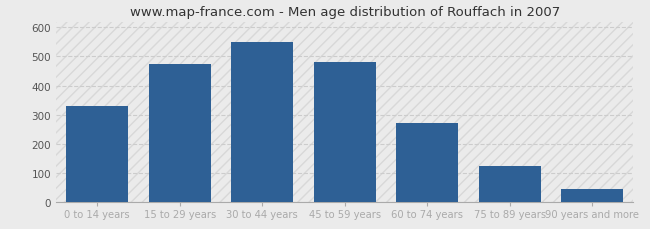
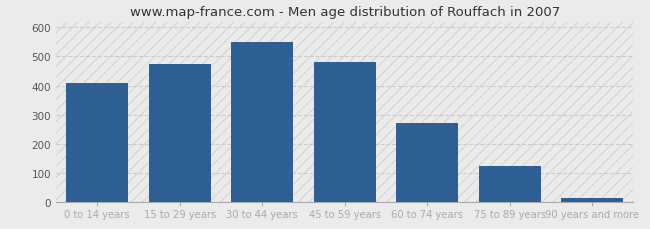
0 to 14 years: 330 -> 410
90 years and more: 45 -> 15
